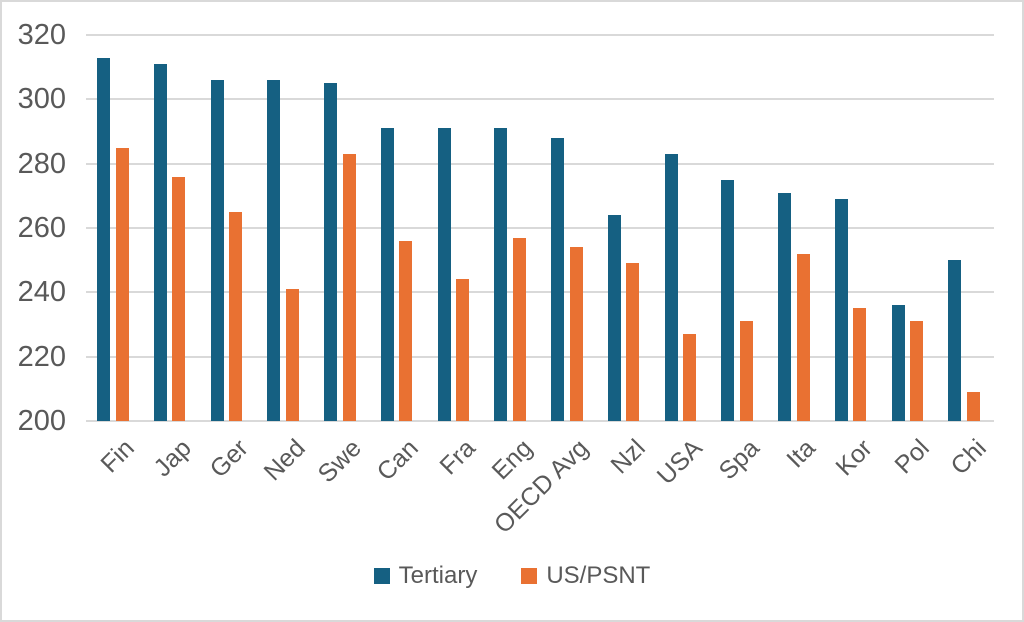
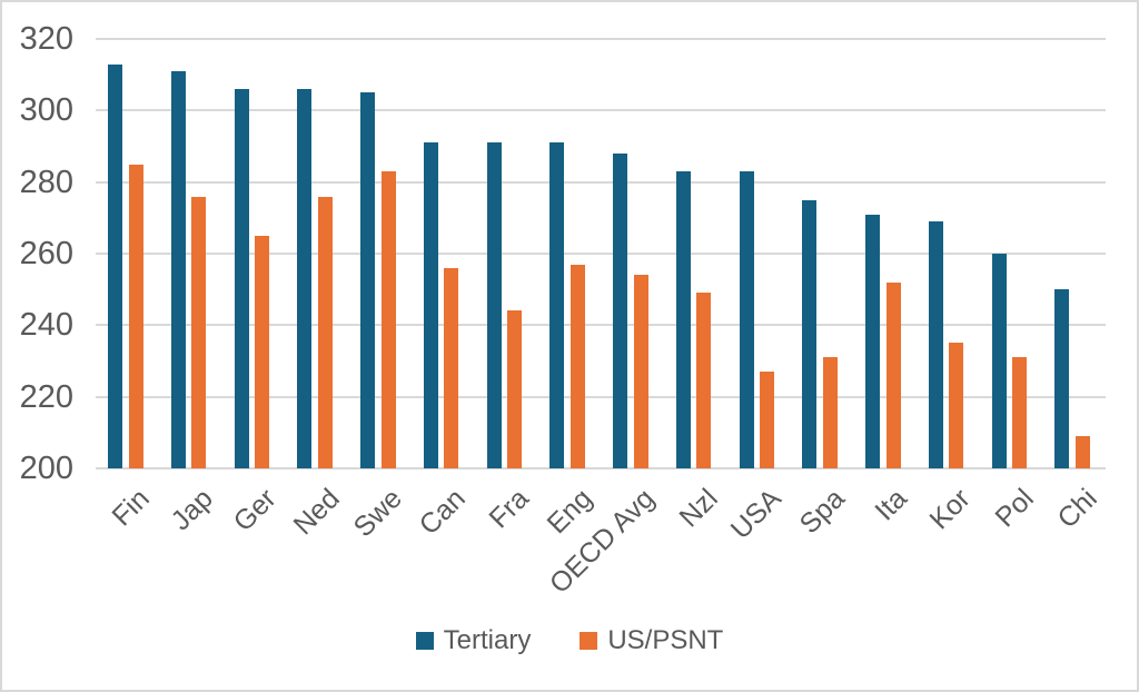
US/PSNT/Ned: 241 -> 276
Tertiary/Nzl: 264 -> 283
Tertiary/Pol: 236 -> 260
